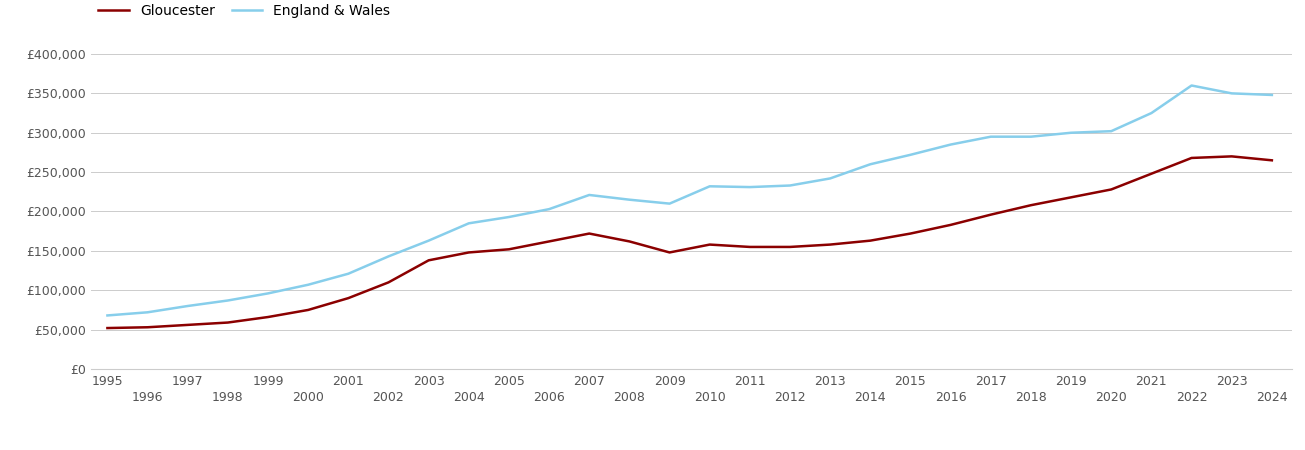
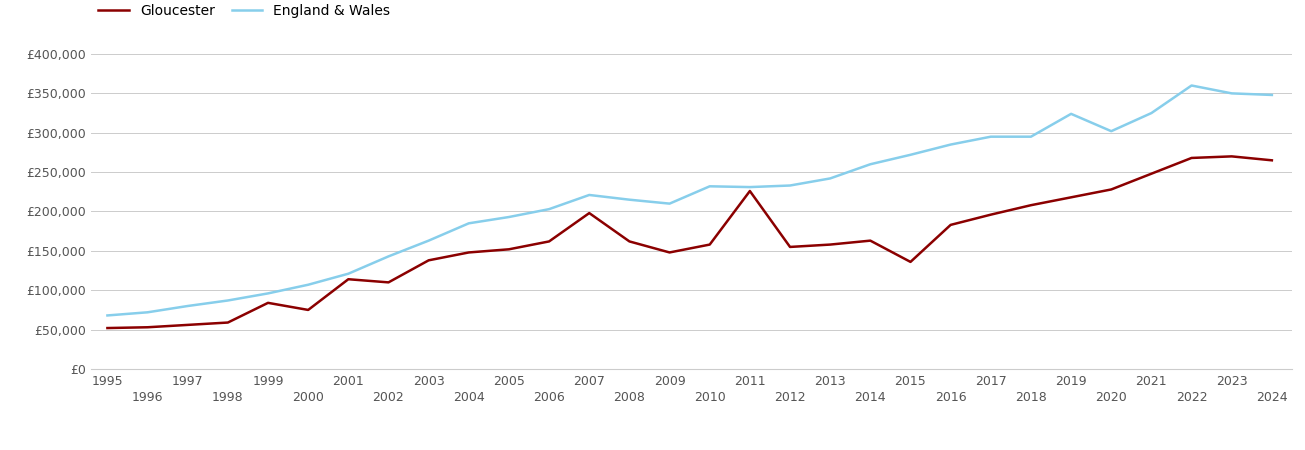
Gloucester/1999: £66,000 -> £84,000
Gloucester/2001: £90,000 -> £114,000
Gloucester/2007: £172,000 -> £198,000
Gloucester/2011: £155,000 -> £226,000
Gloucester/2015: £172,000 -> £136,000
England & Wales/2019: £300,000 -> £324,000
